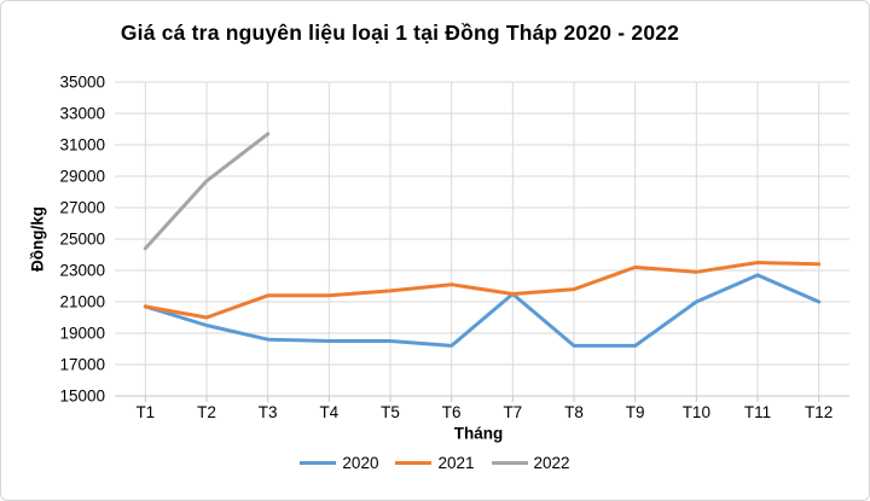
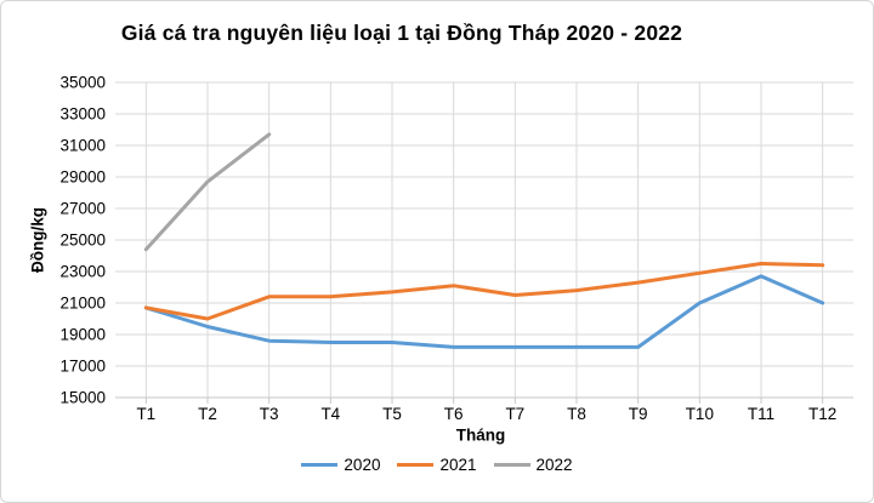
2020/T7: 21500 -> 18200
2021/T9: 23200 -> 22300
